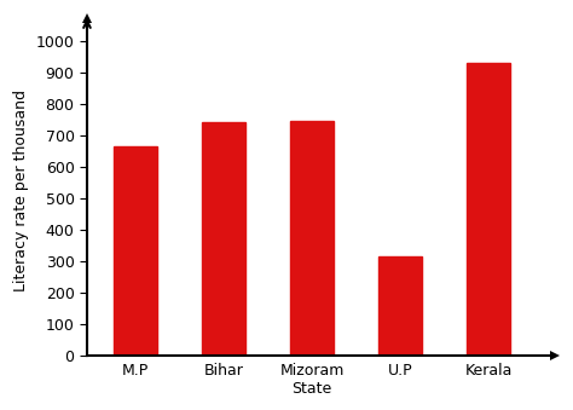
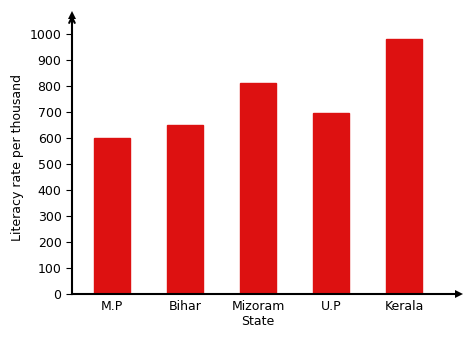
M.P: 665 -> 600
Bihar: 740 -> 650
Mizoram State: 745 -> 810
U.P: 315 -> 695
Kerala: 930 -> 980
